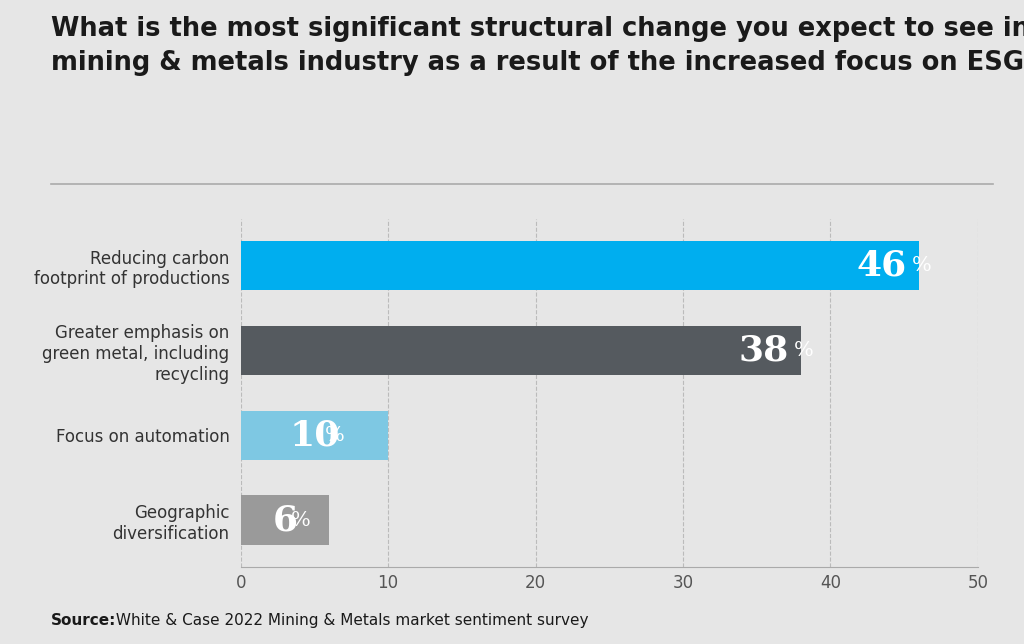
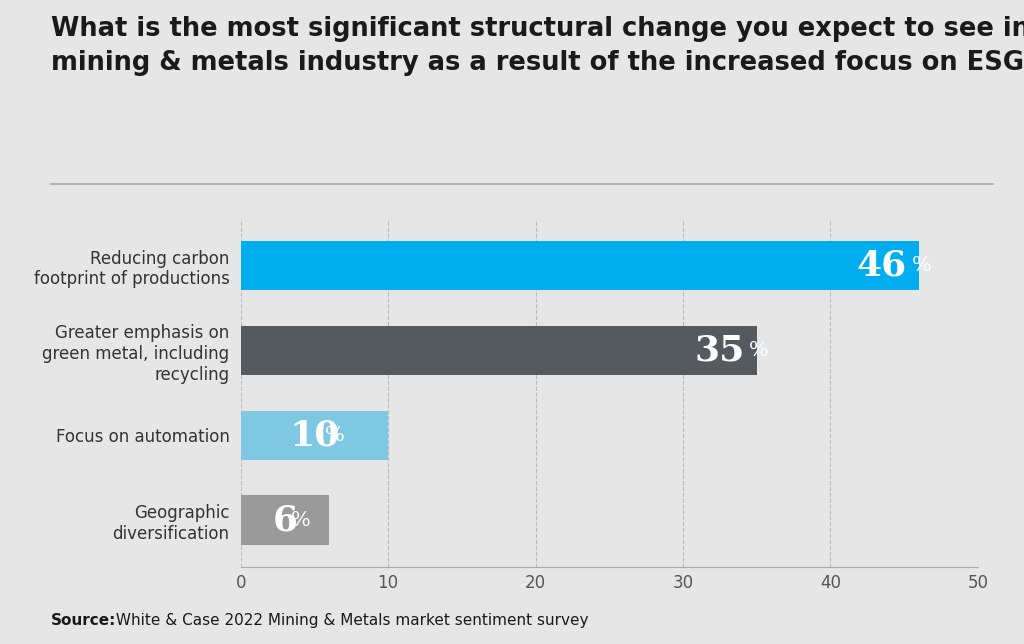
Greater emphasis on green metal, including recycling: 38 -> 35
